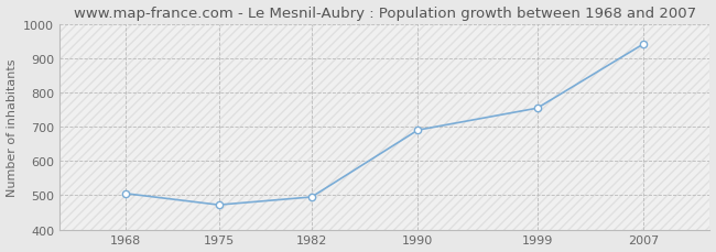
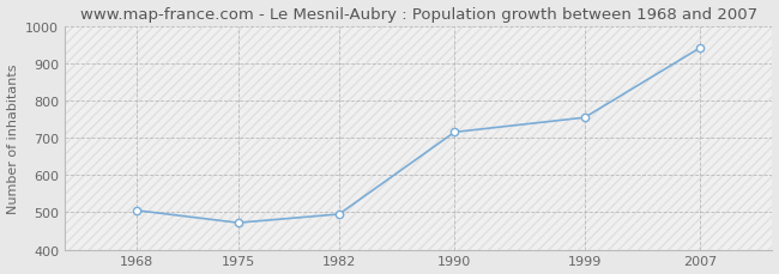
1990: 690 -> 715
